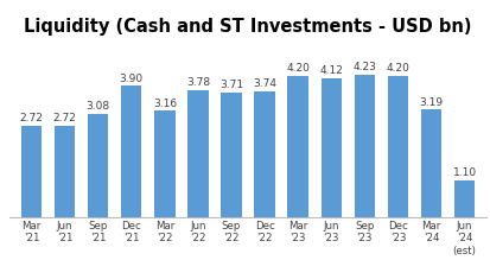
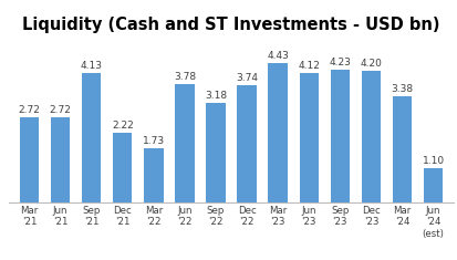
Sep '21: 3.08 -> 4.13
Dec '21: 3.90 -> 2.22
Mar '22: 3.16 -> 1.73
Sep '22: 3.71 -> 3.18
Mar '23: 4.20 -> 4.43
Mar '24: 3.19 -> 3.38
